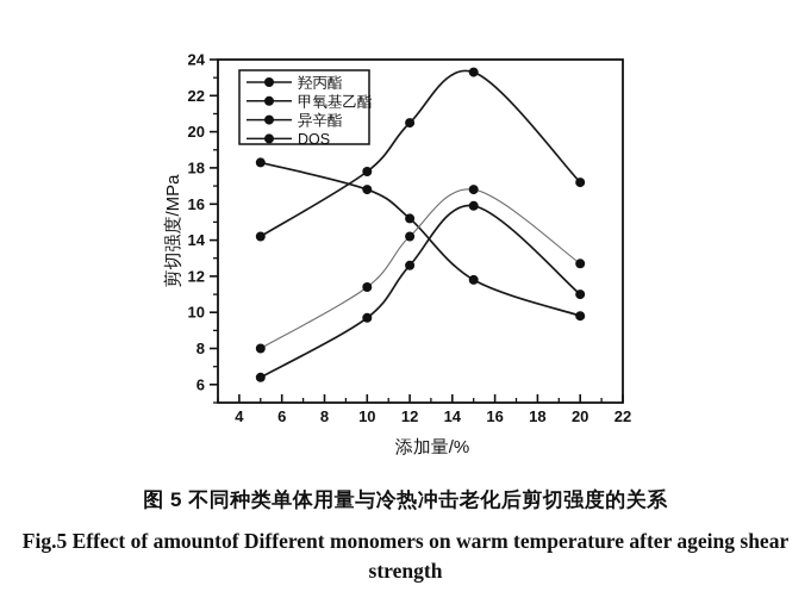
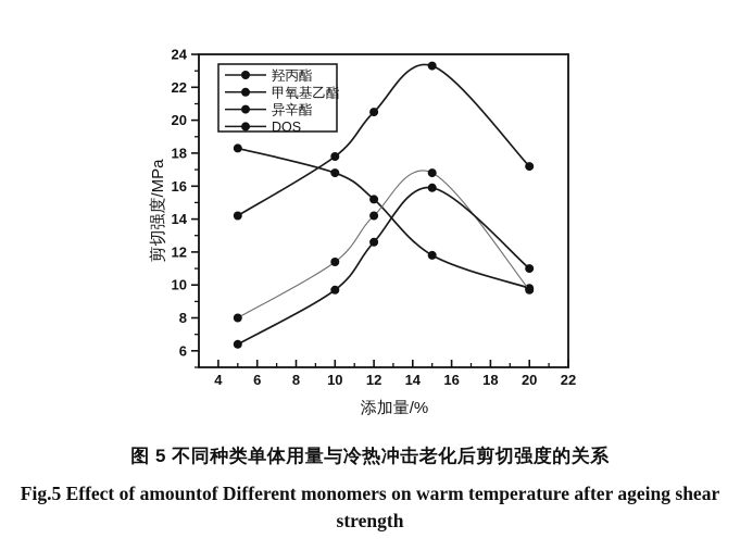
异辛酯/20: 12.7 -> 9.7
